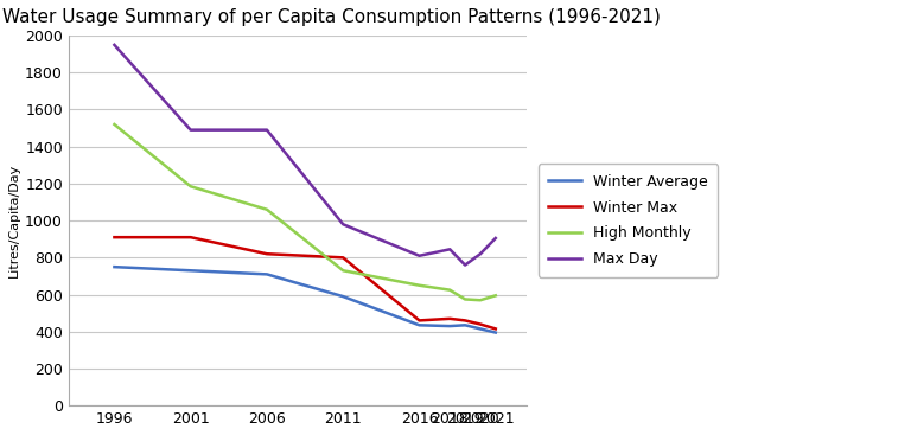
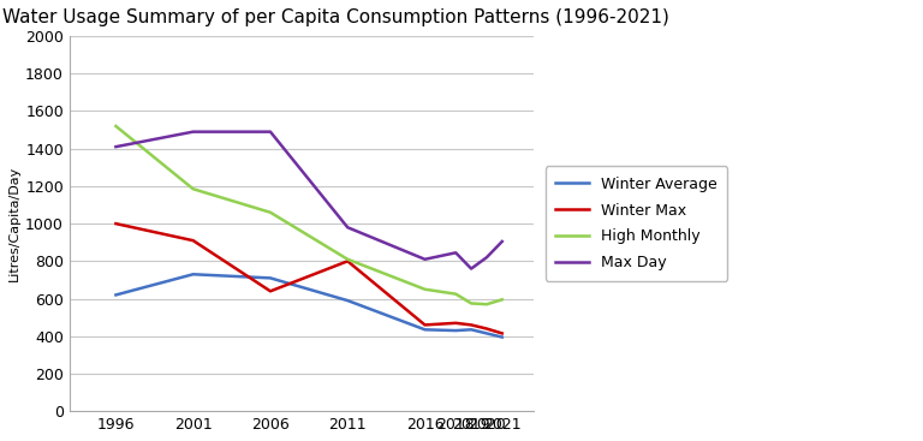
Winter Average/1996: 750 -> 620
Winter Max/1996: 910 -> 1000
Max Day/1996: 1950 -> 1410
Winter Max/2006: 820 -> 640
High Monthly/2011: 730 -> 810
